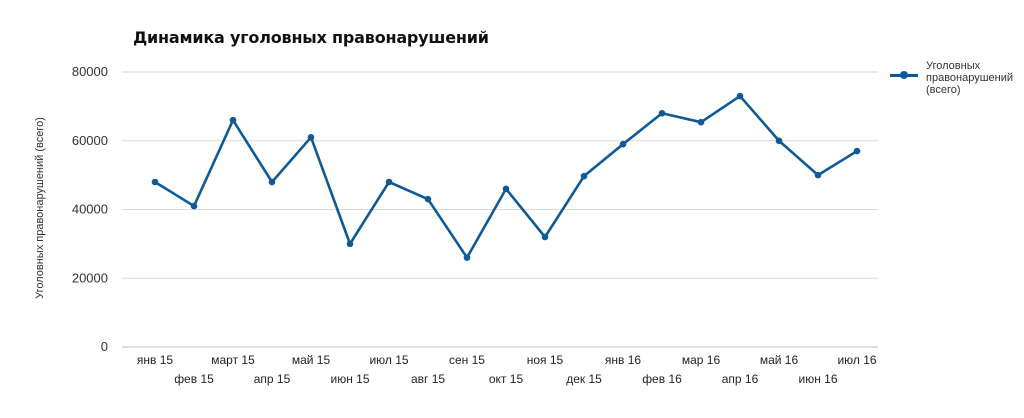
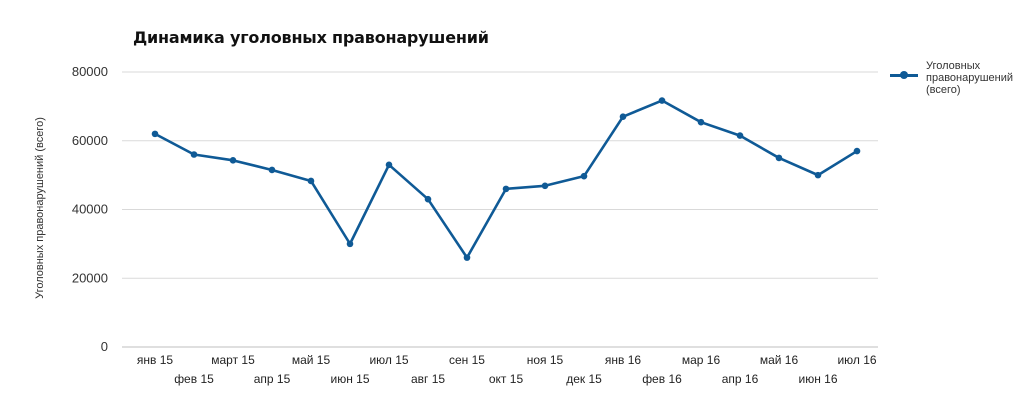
янв 15: 48000 -> 62000
фев 15: 41000 -> 56000
март 15: 66000 -> 54000
апр 15: 48000 -> 52000
май 15: 61000 -> 48000
июл 15: 48000 -> 53000
ноя 15: 32000 -> 47000
янв 16: 59000 -> 67000
фев 16: 68000 -> 72000
апр 16: 73000 -> 62000
май 16: 60000 -> 55000
